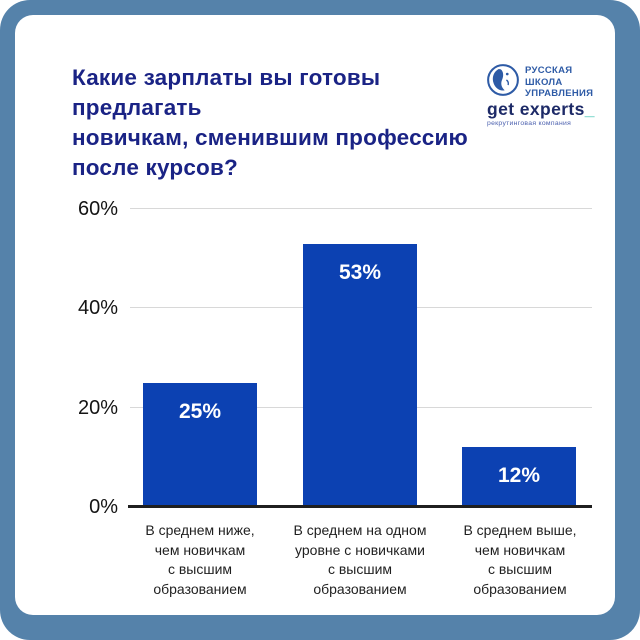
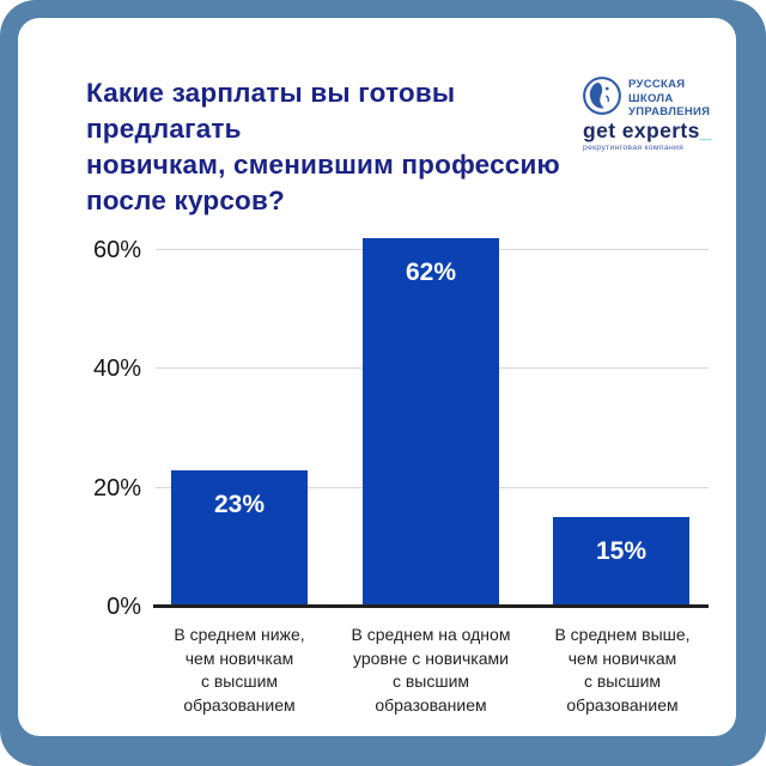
В среднем ниже, чем новичкам с высшим образованием: 25% -> 23%
В среднем на одном уровне с новичками с высшим образованием: 53% -> 62%
В среднем выше, чем новичкам с высшим образованием: 12% -> 15%
